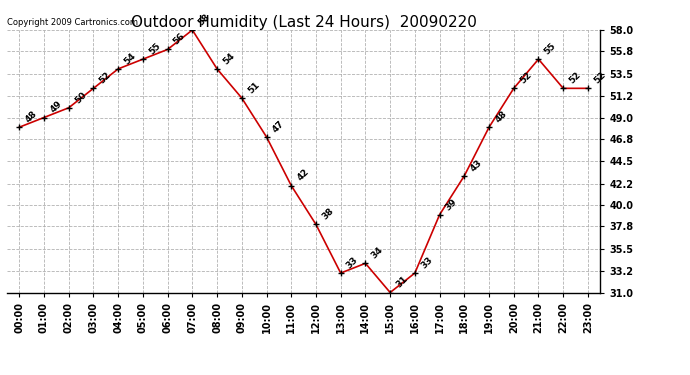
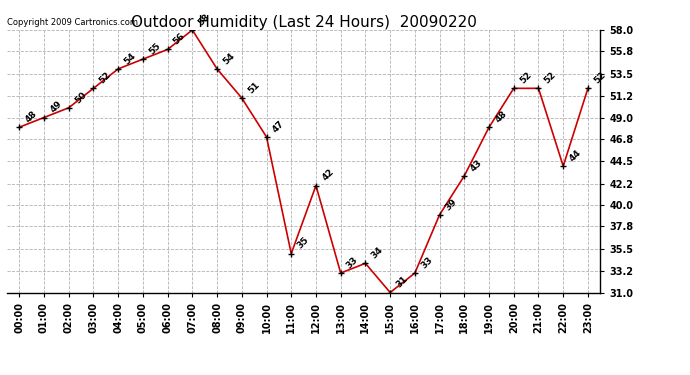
11:00: 42 -> 35
12:00: 38 -> 42
21:00: 55 -> 52
22:00: 52 -> 44
